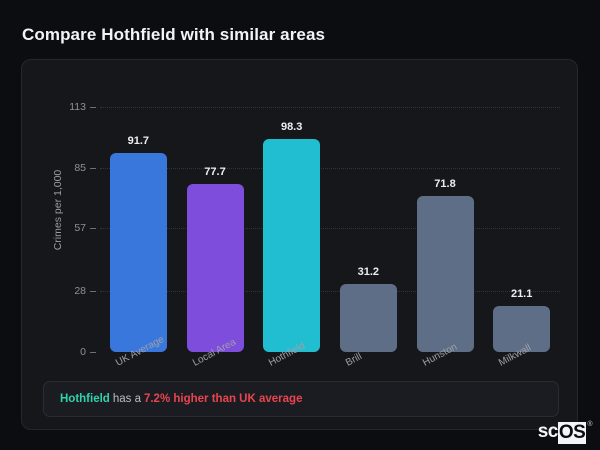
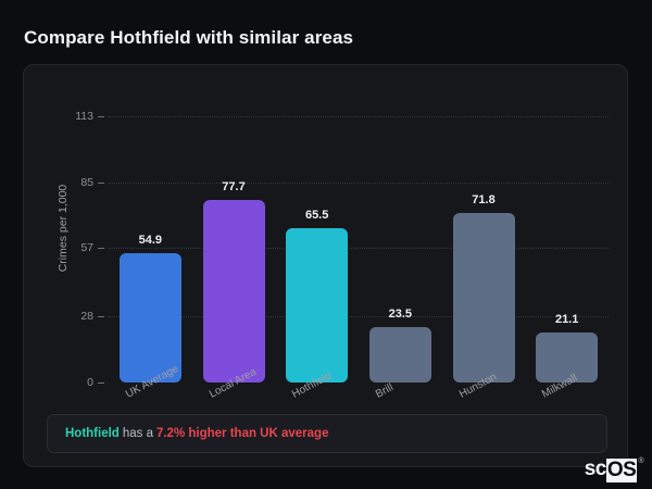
UK Average: 91.7 -> 54.9
Hothfield: 98.3 -> 65.5
Brill: 31.2 -> 23.5
